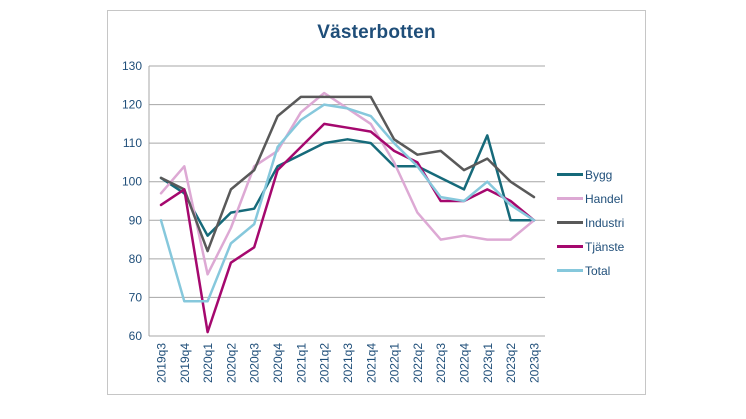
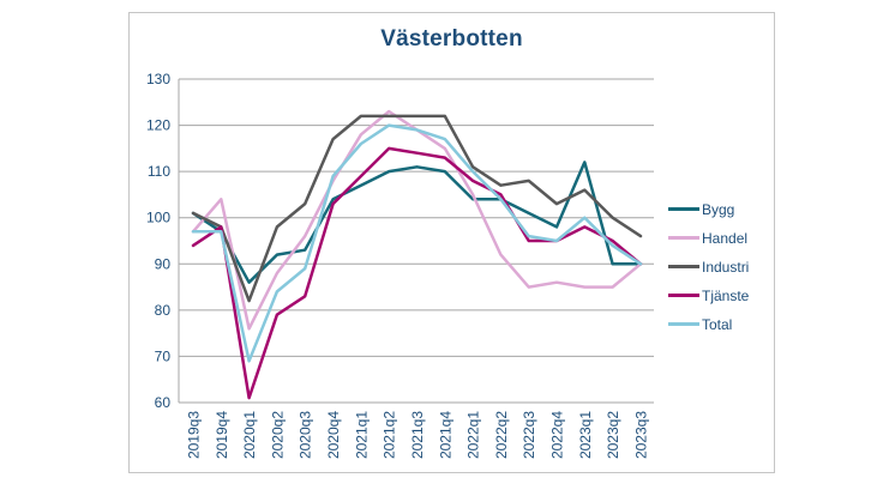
Total/2019q3: 90 -> 97
Total/2019q4: 69 -> 97
Handel/2020q3: 104 -> 96
